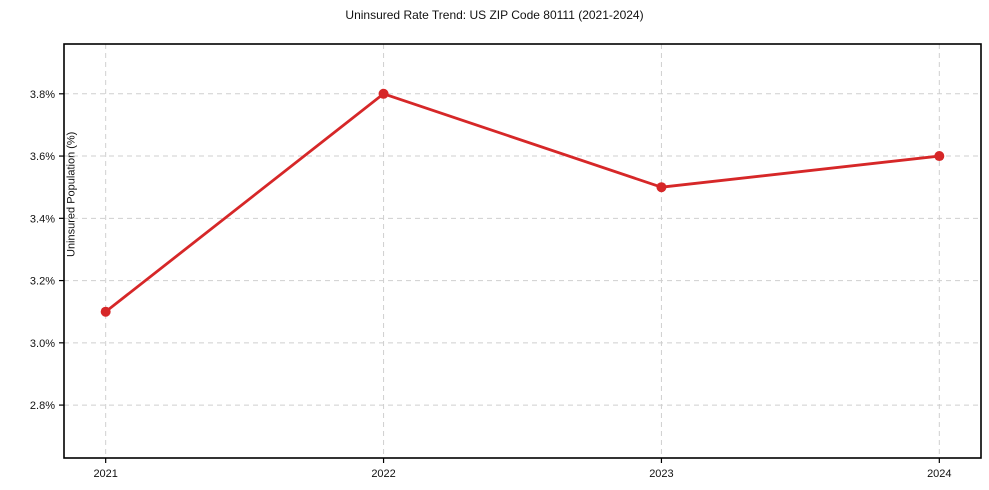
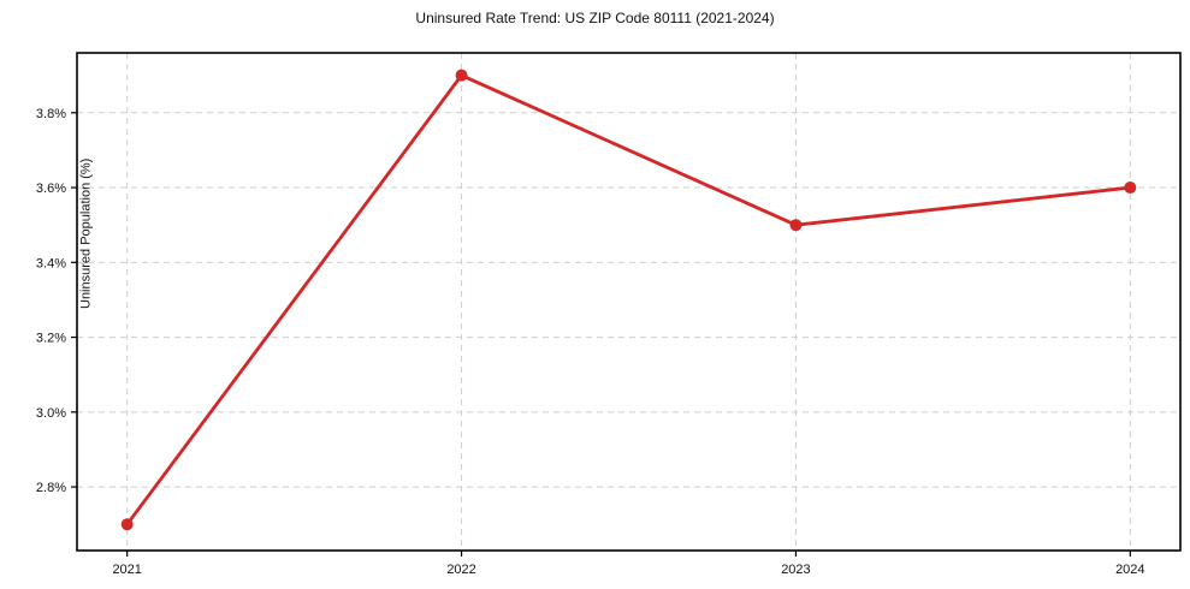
2021: 3.1% -> 2.7%
2022: 3.8% -> 3.9%
